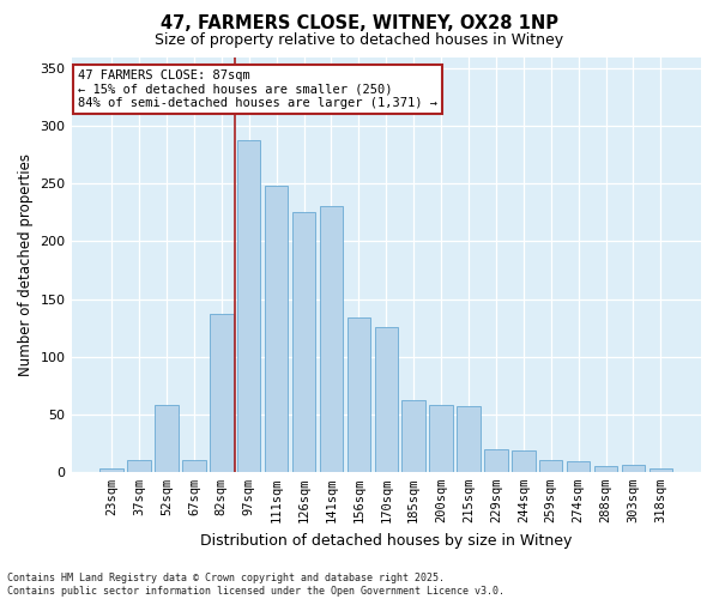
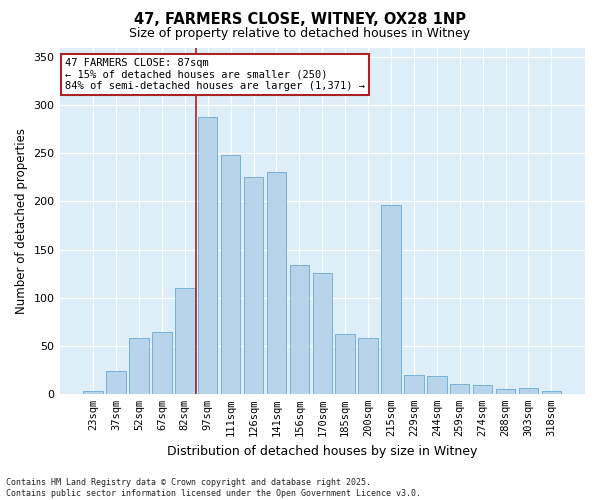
37sqm: 10 -> 24
67sqm: 10 -> 64
82sqm: 137 -> 110
215sqm: 57 -> 196
